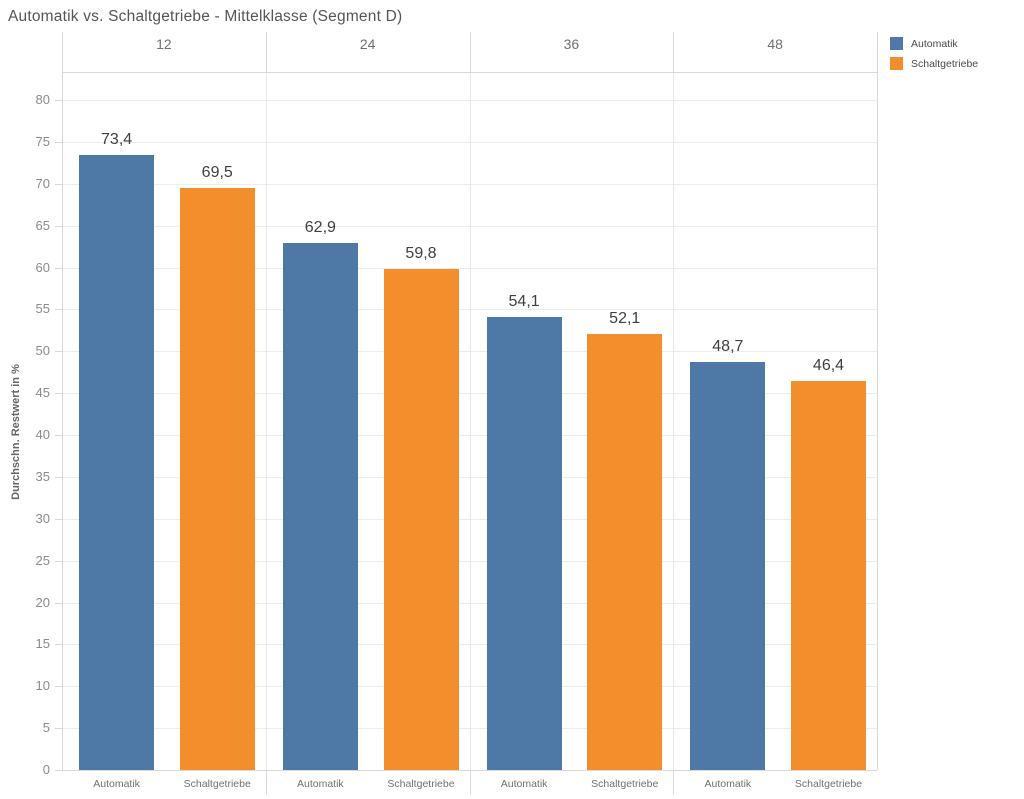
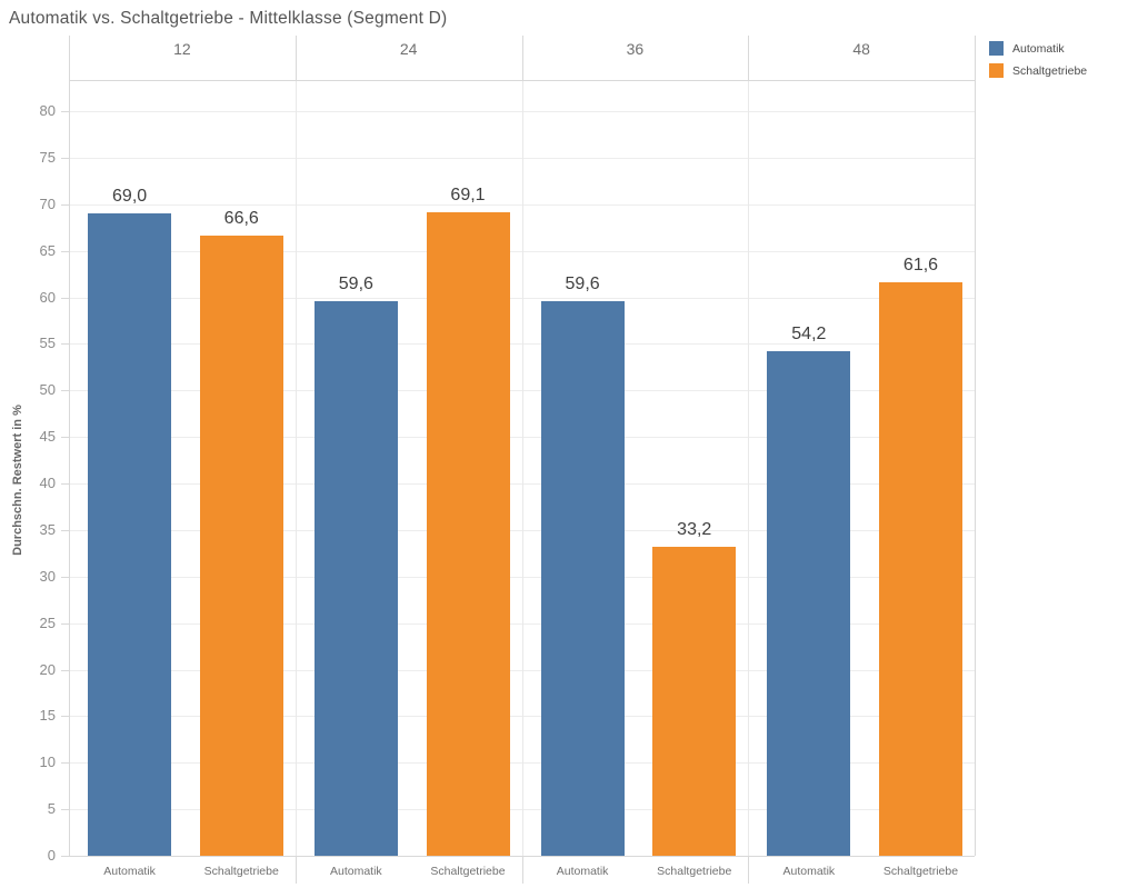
Automatik/12: 73,4 -> 69,0
Schaltgetriebe/12: 69,5 -> 66,6
Automatik/24: 62,9 -> 59,6
Schaltgetriebe/24: 59,8 -> 69,1
Automatik/36: 54,1 -> 59,6
Schaltgetriebe/36: 52,1 -> 33,2
Automatik/48: 48,7 -> 54,2
Schaltgetriebe/48: 46,4 -> 61,6
